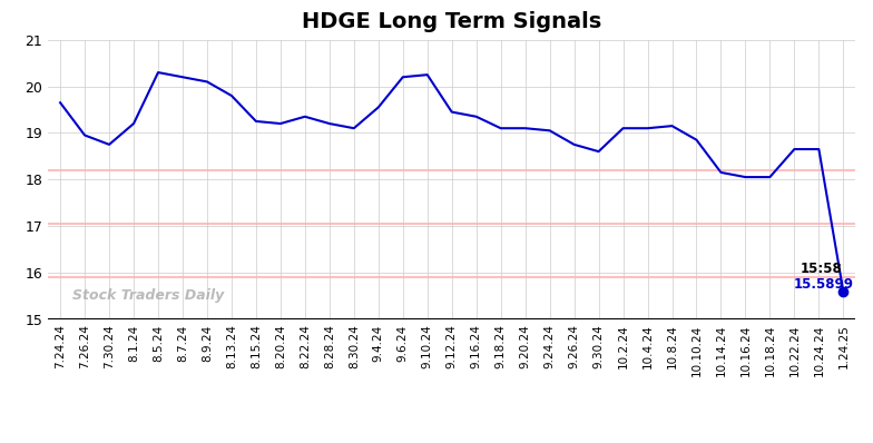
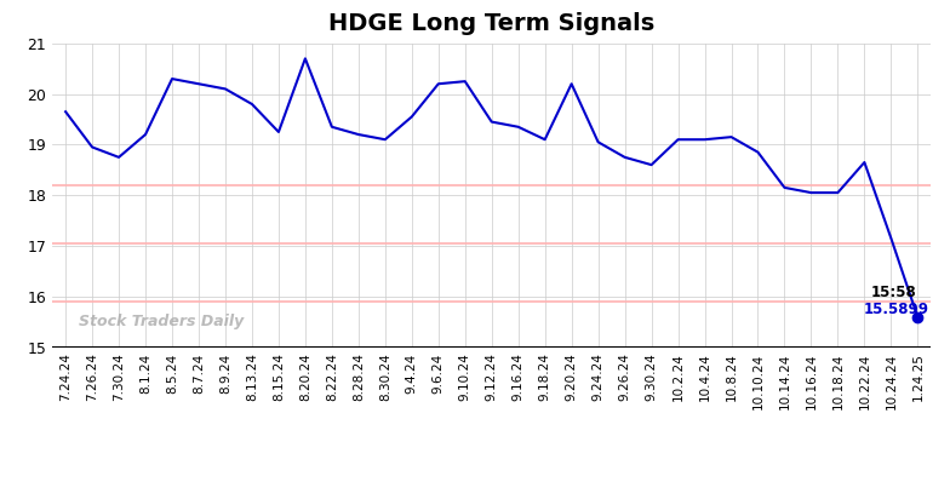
8.20.24: 19.20 -> 20.70
9.20.24: 19.10 -> 20.20
10.24.24: 18.65 -> 17.15
